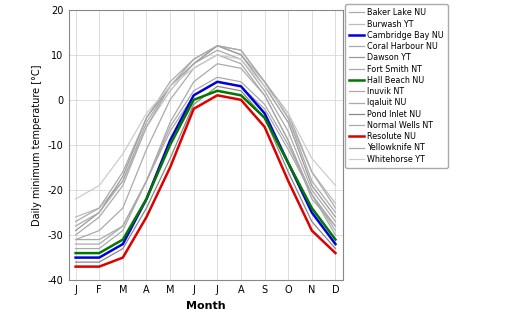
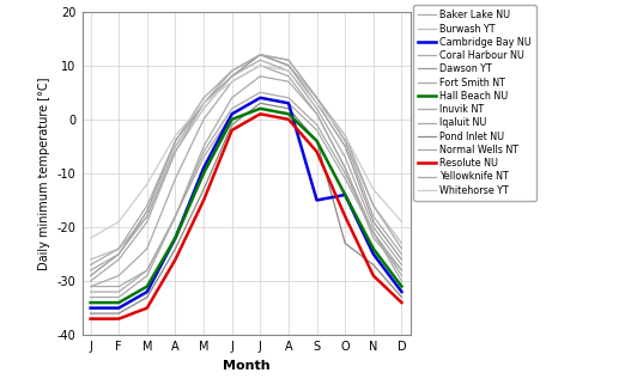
Cambridge Bay NU/S: -3 -> -15
Pond Inlet NU/O: -16 -> -23
